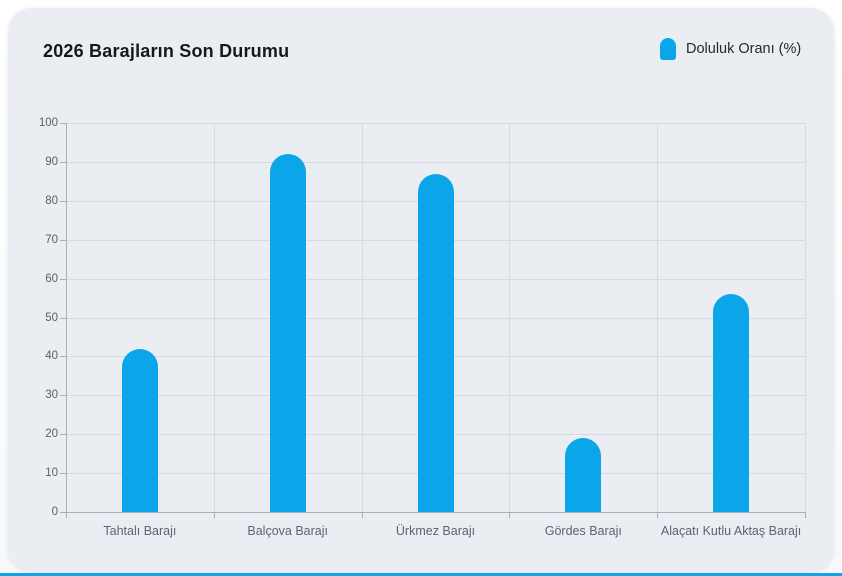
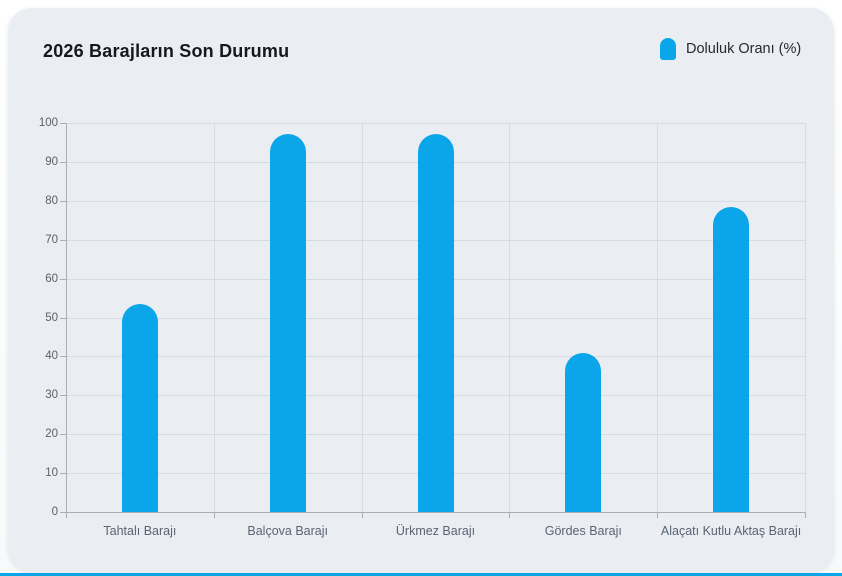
Tahtalı Barajı: 42 -> 54
Balçova Barajı: 92 -> 97
Ürkmez Barajı: 87 -> 97
Gördes Barajı: 19 -> 41
Alaçatı Kutlu Aktaş Barajı: 56 -> 78
